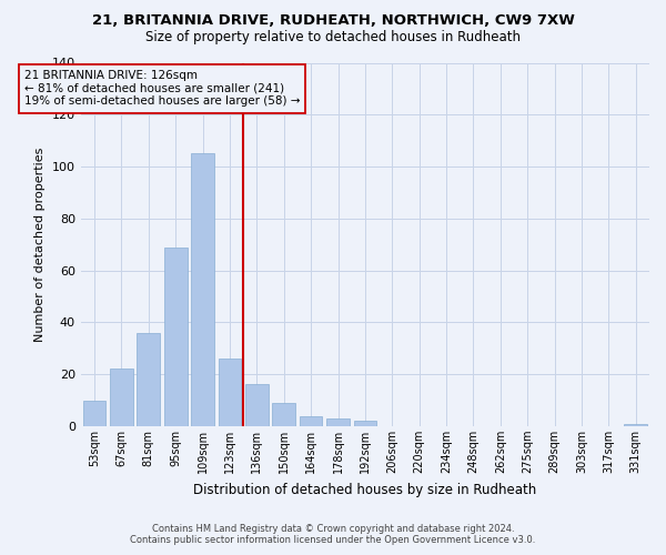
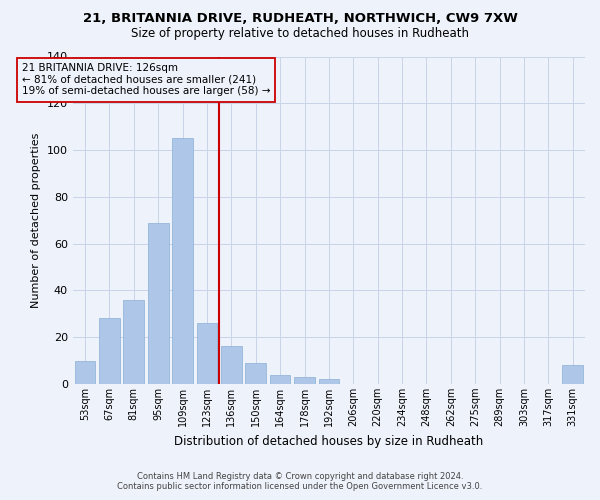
67sqm: 22 -> 28
331sqm: 1 -> 8
